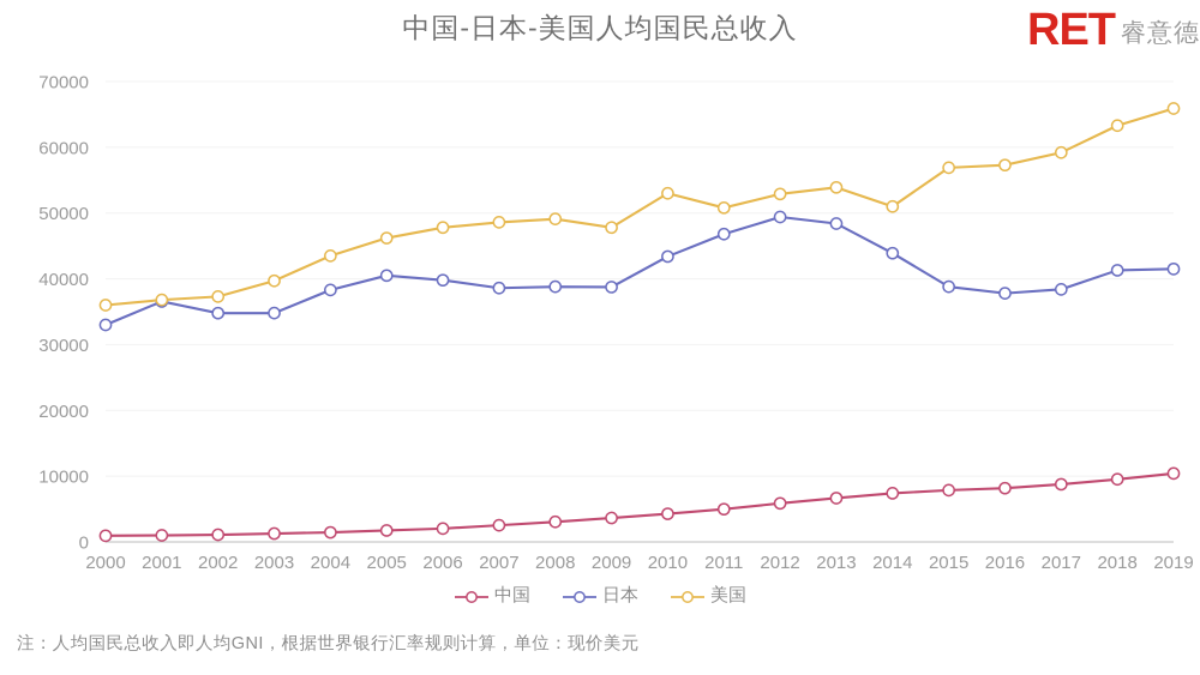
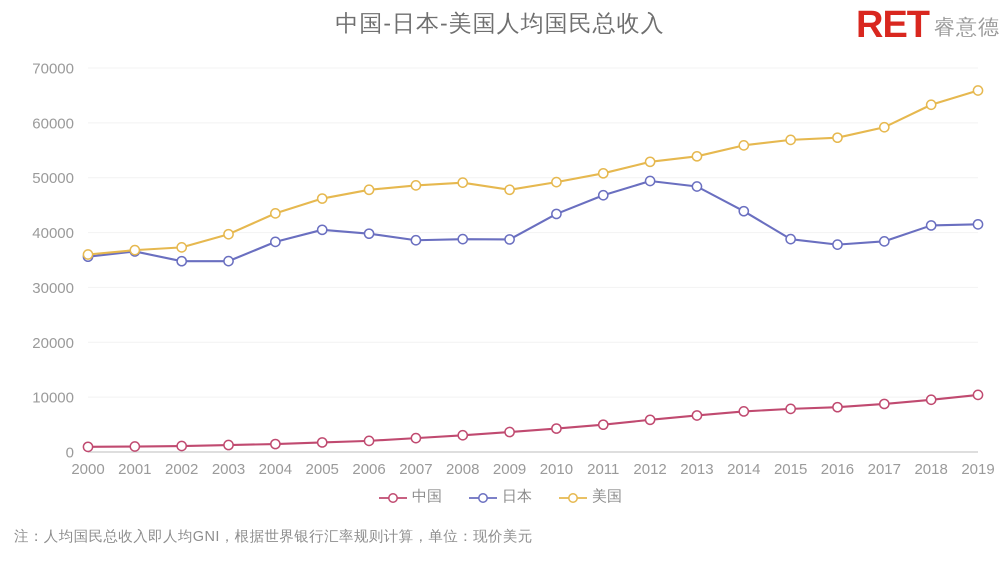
日本/2000: 33000 -> 36000
美国/2010: 53000 -> 49000
美国/2014: 51000 -> 56000
